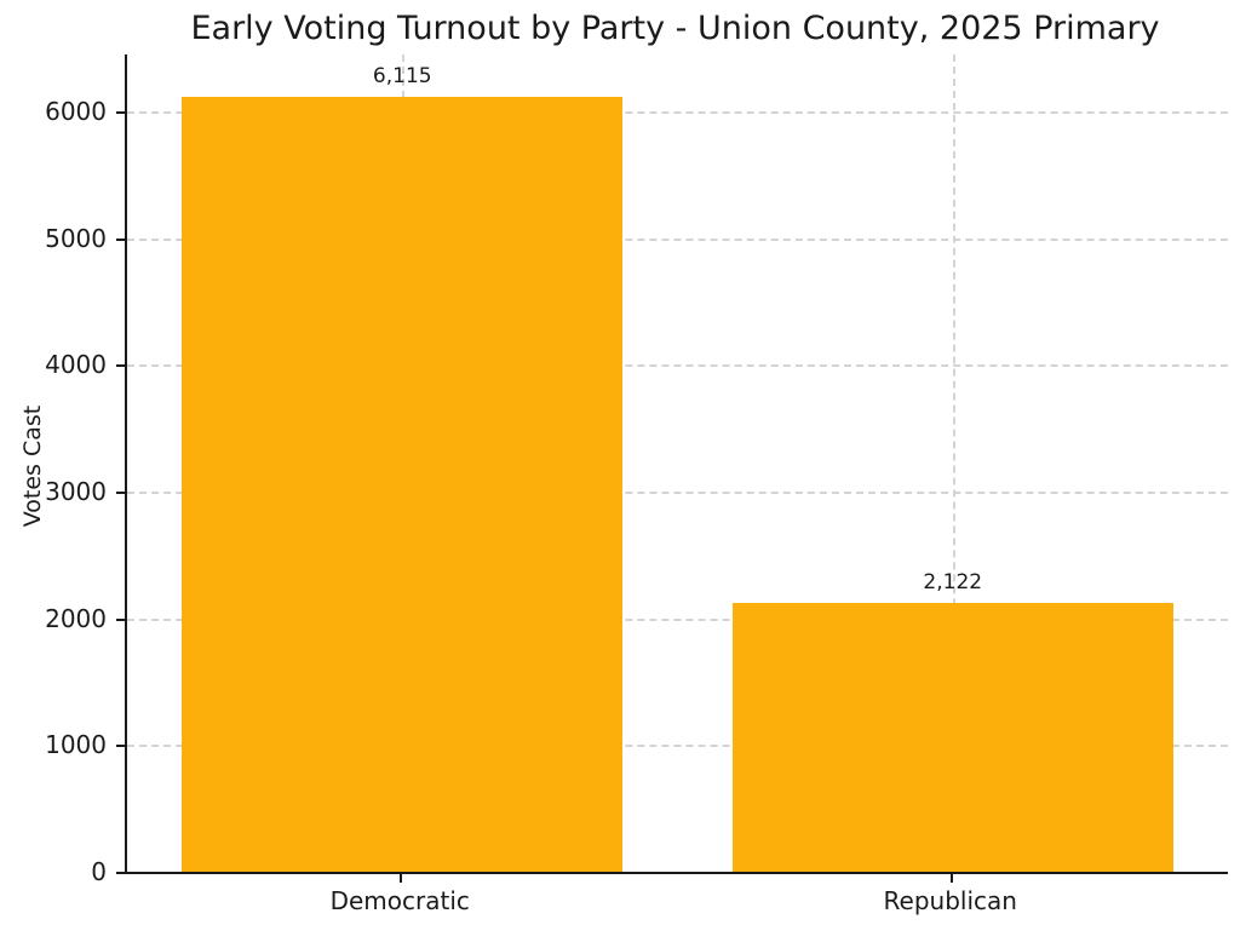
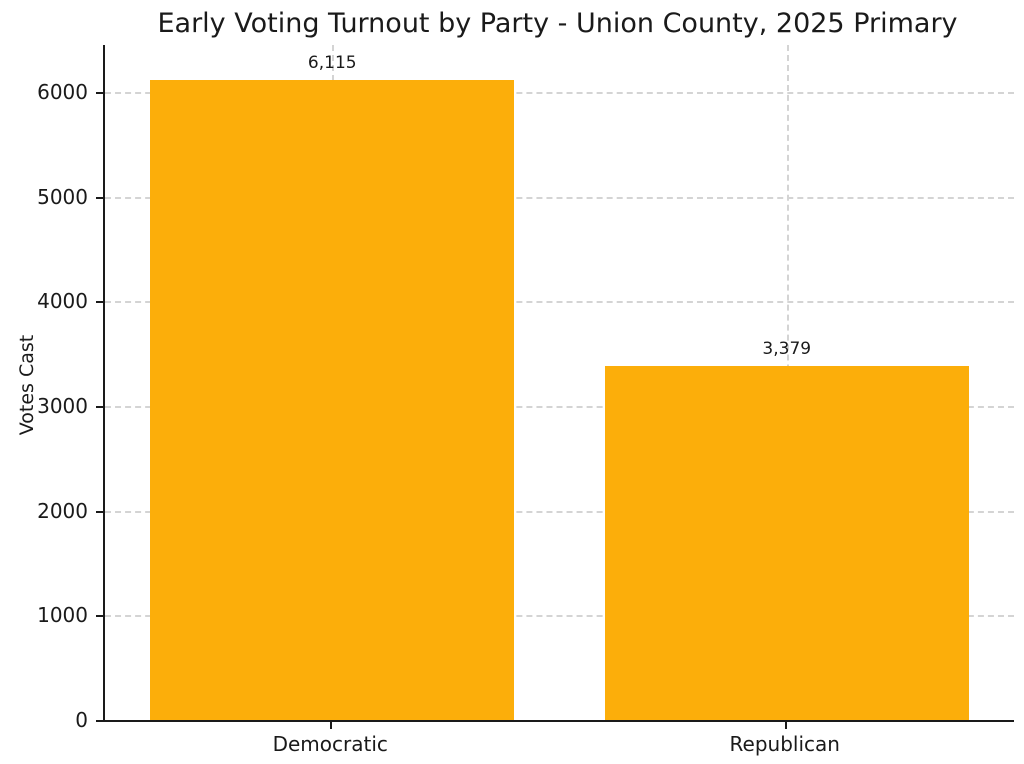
Republican: 2,122 -> 3,379
